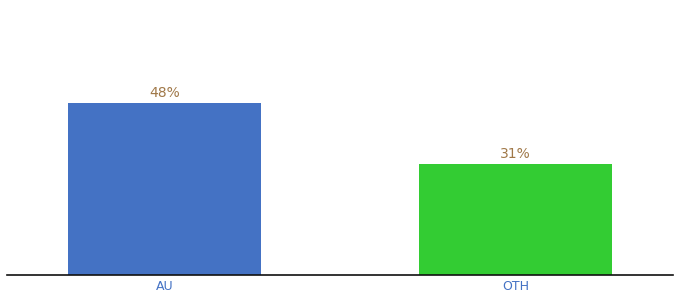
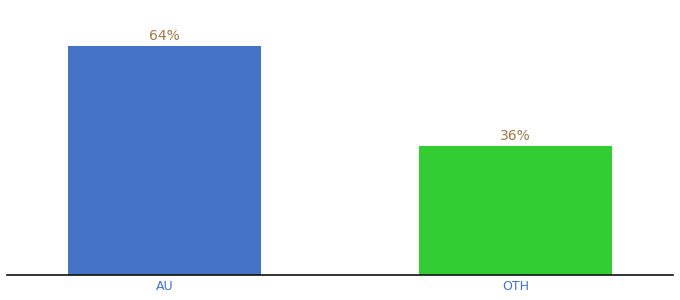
AU: 48% -> 64%
OTH: 31% -> 36%
